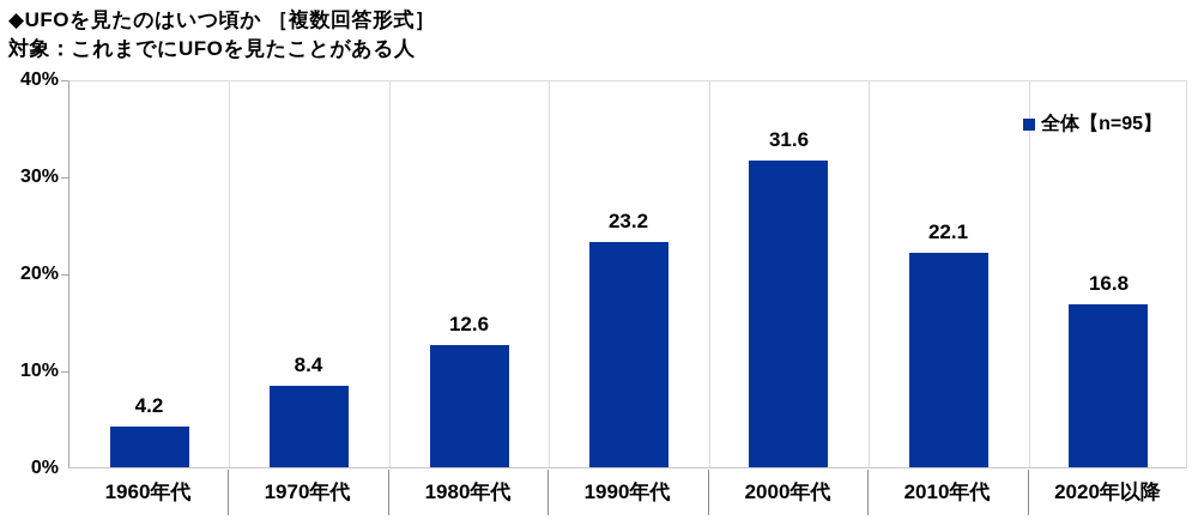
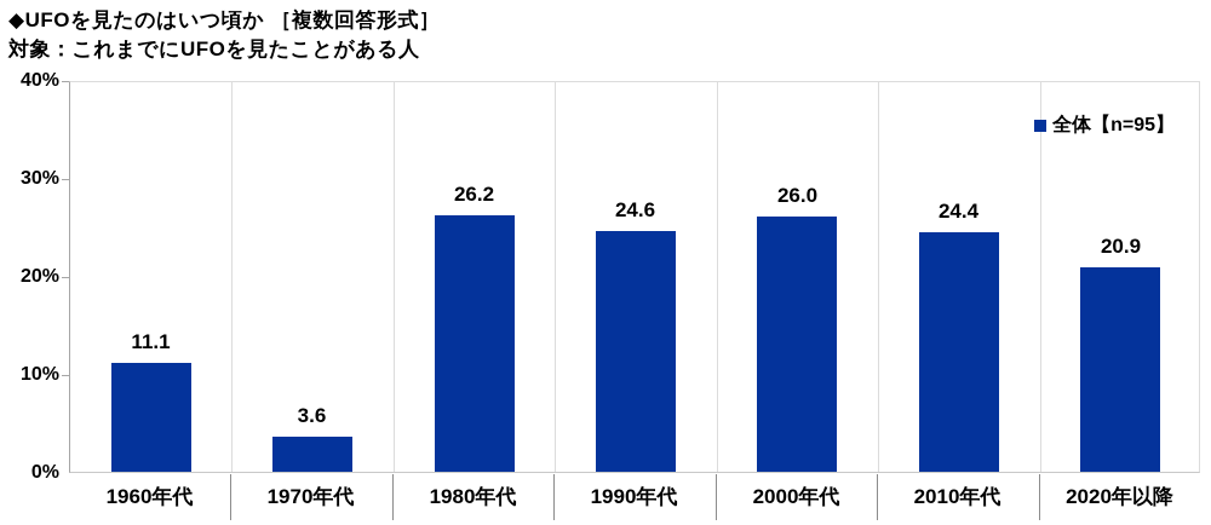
1960年代: 4.2 -> 11.1
1970年代: 8.4 -> 3.6
1980年代: 12.6 -> 26.2
1990年代: 23.2 -> 24.6
2000年代: 31.6 -> 26.0
2010年代: 22.1 -> 24.4
2020年以降: 16.8 -> 20.9
